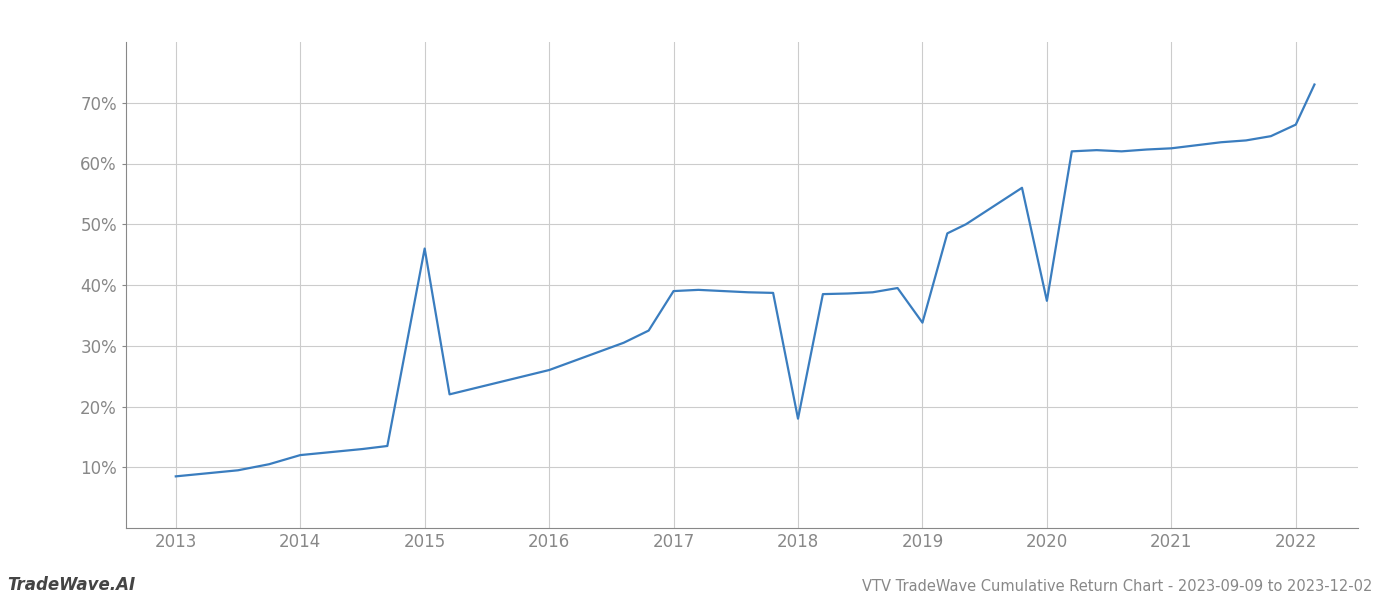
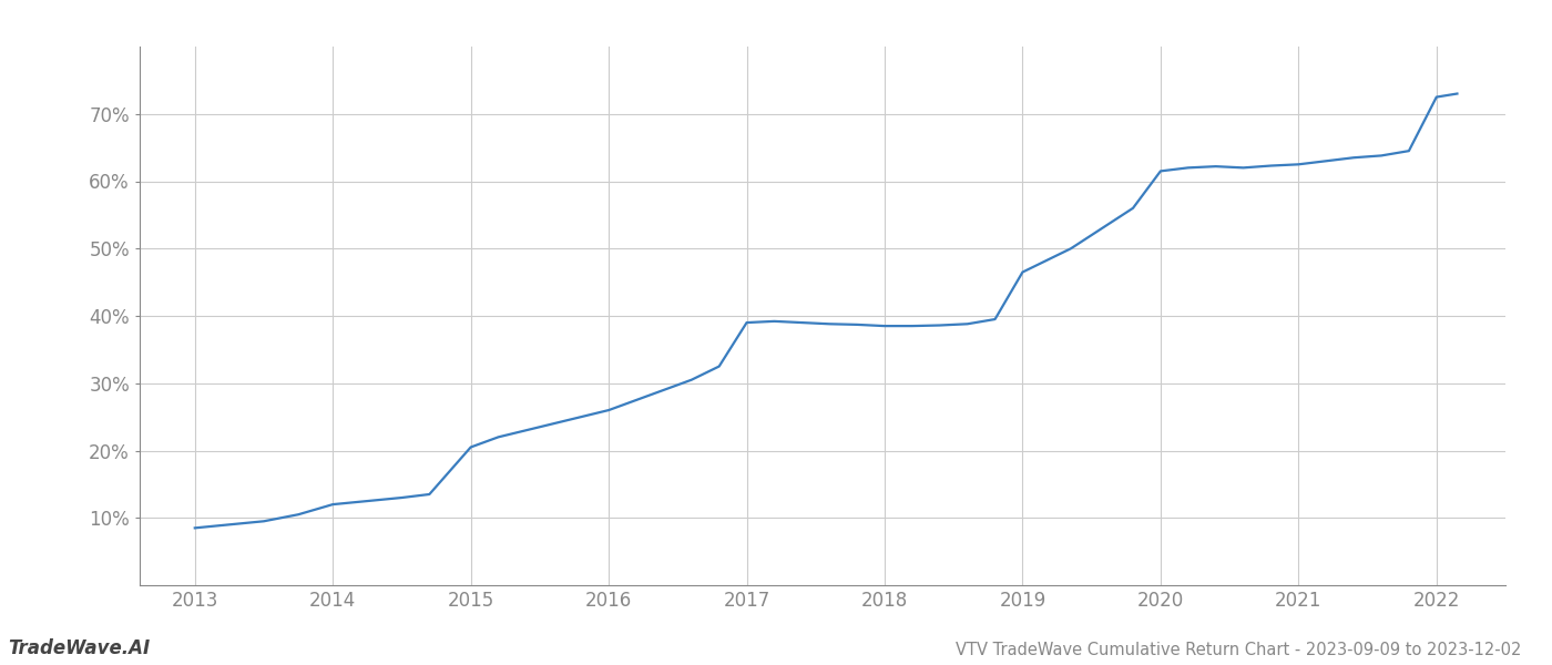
2015: 46.0% -> 20.5%
2018: 18.0% -> 38.5%
2019: 33.8% -> 46.5%
2020: 37.4% -> 61.5%
2022: 66.4% -> 72.5%
